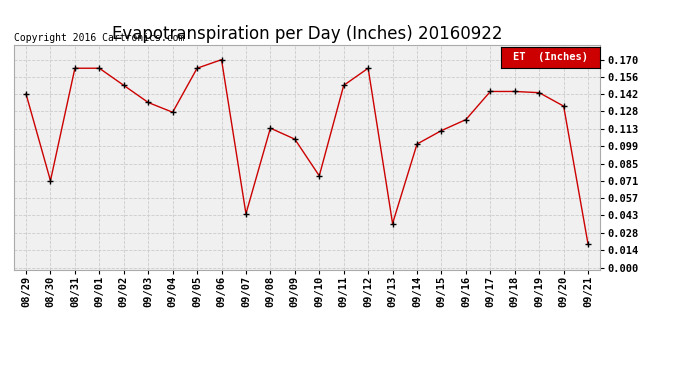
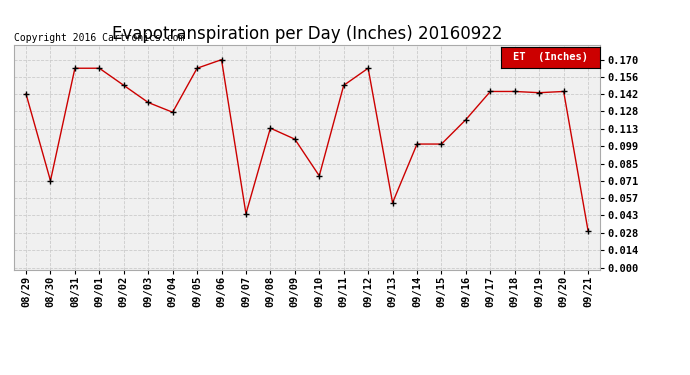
09/13: 0.036 -> 0.053
09/15: 0.112 -> 0.101
09/20: 0.132 -> 0.144
09/21: 0.019 -> 0.030
